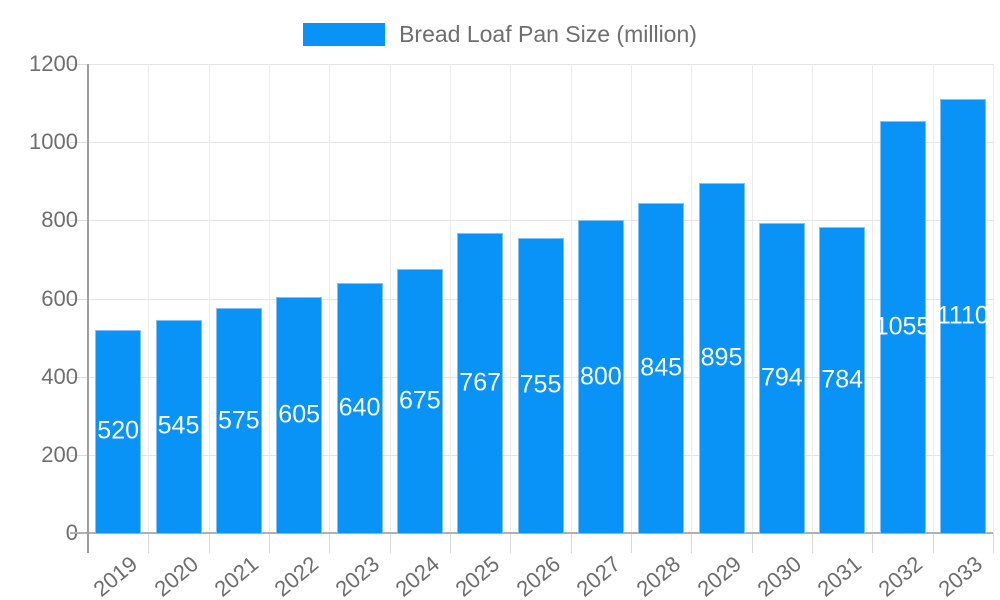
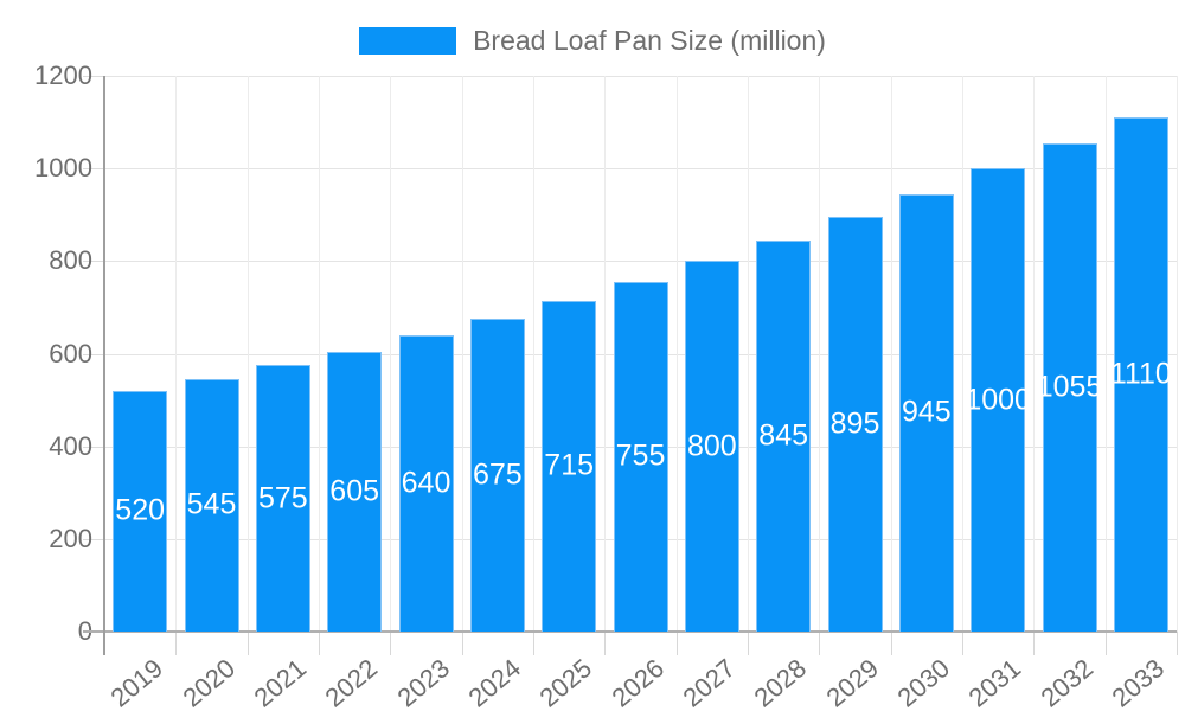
2025: 767 -> 715
2030: 794 -> 945
2031: 784 -> 1000
